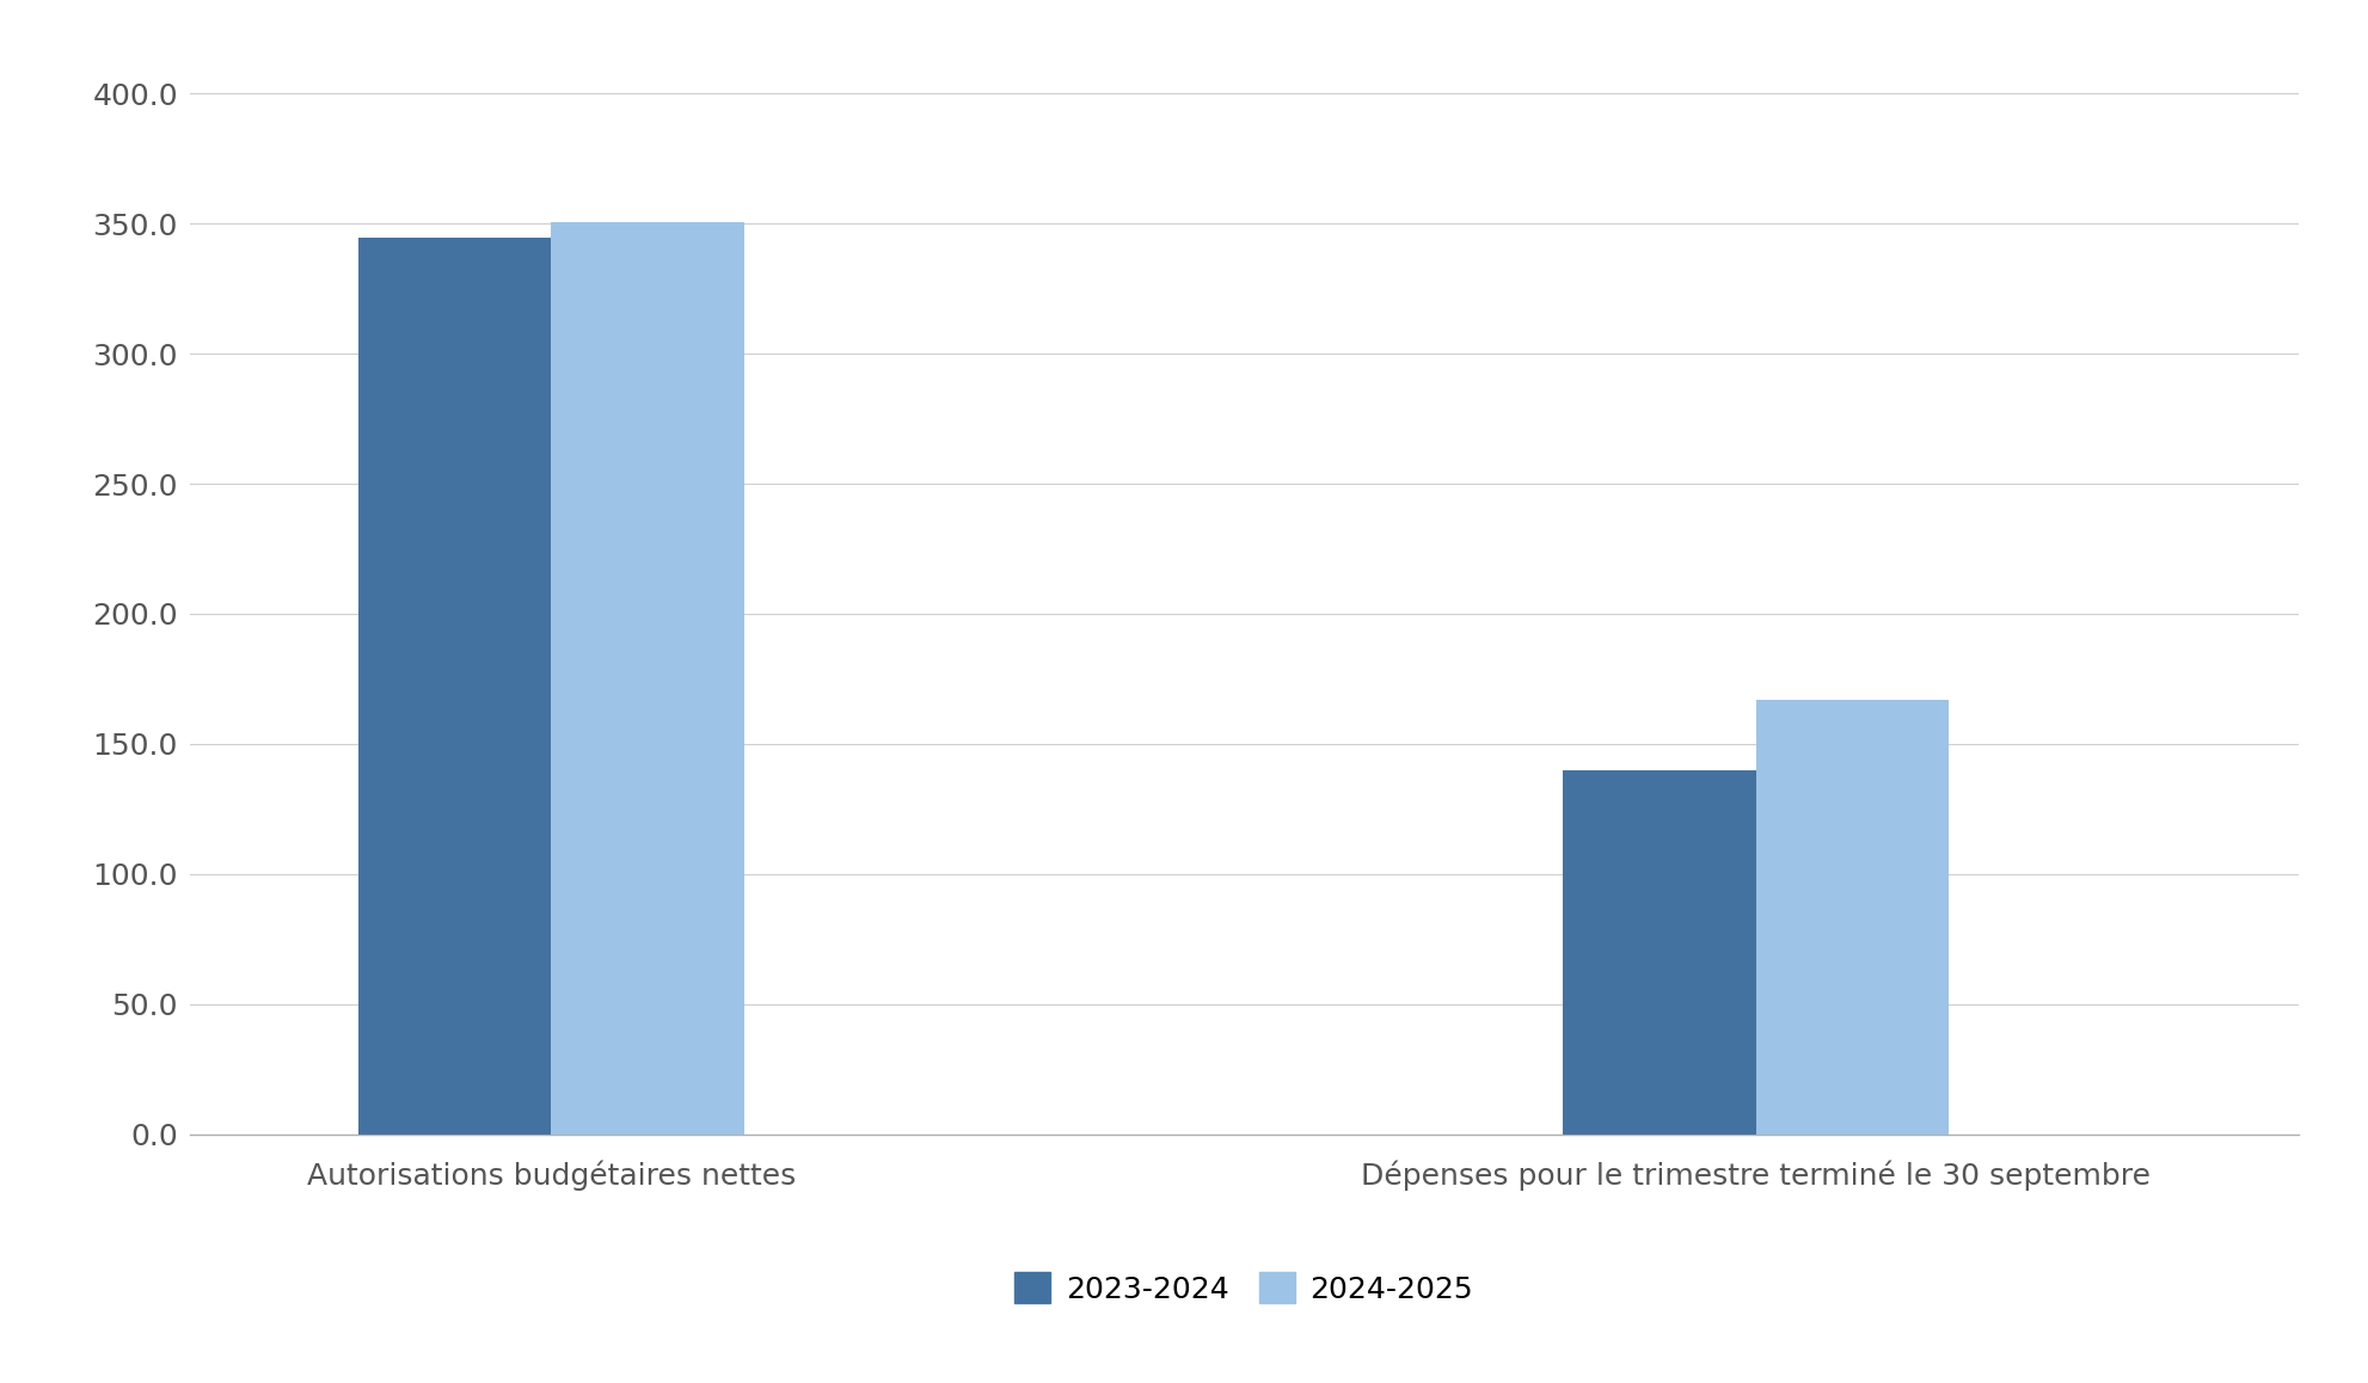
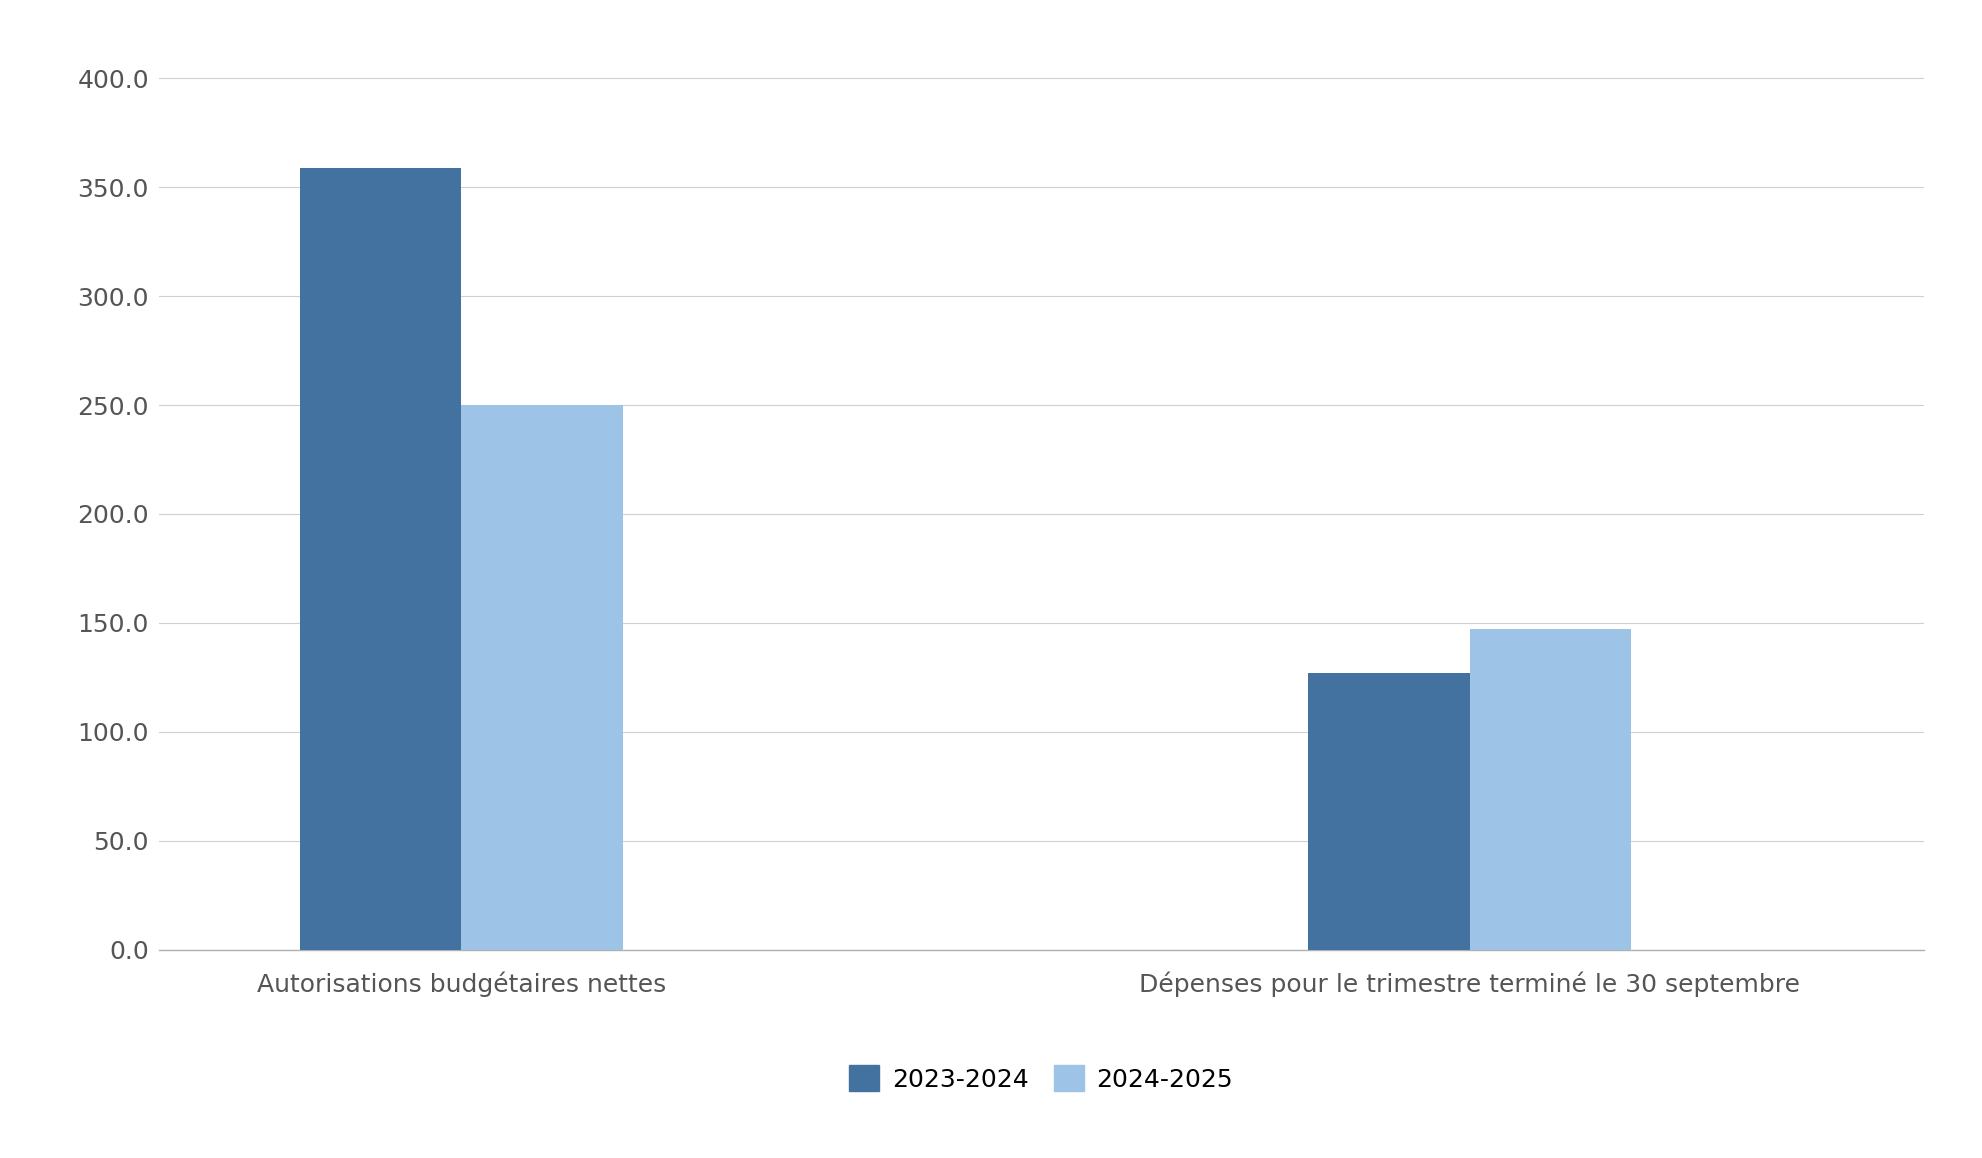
2023-2024/Autorisations budgétaires nettes: 344.5 -> 359.0
2024-2025/Autorisations budgétaires nettes: 350.5 -> 250.0
2023-2024/Dépenses pour le trimestre terminé le 30 septembre: 140.0 -> 127.0
2024-2025/Dépenses pour le trimestre terminé le 30 septembre: 167.0 -> 147.0
